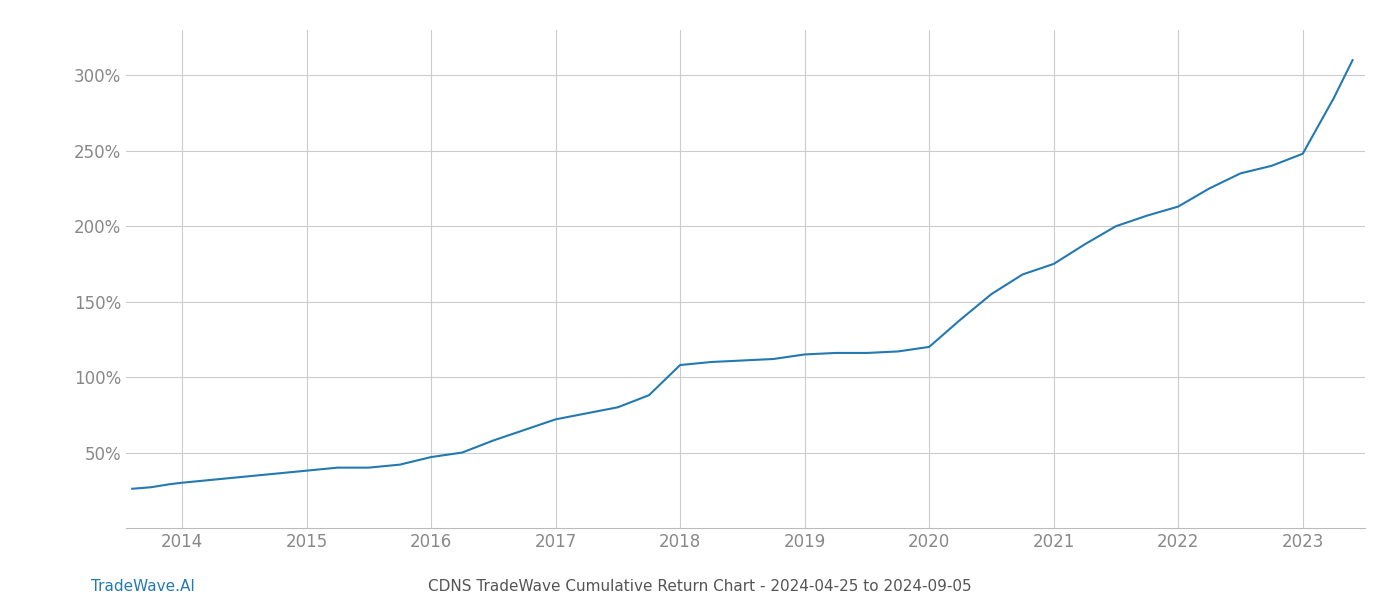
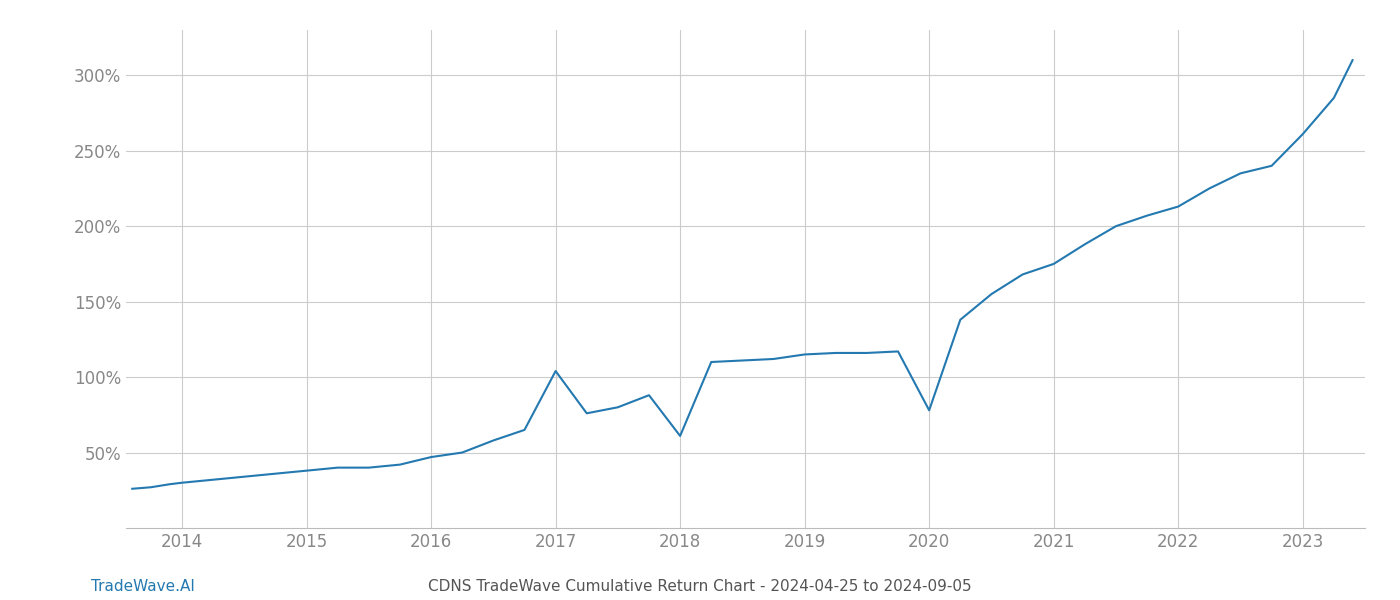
2017: 72% -> 104%
2018: 108% -> 61%
2020: 120% -> 78%
2023: 248% -> 261%
